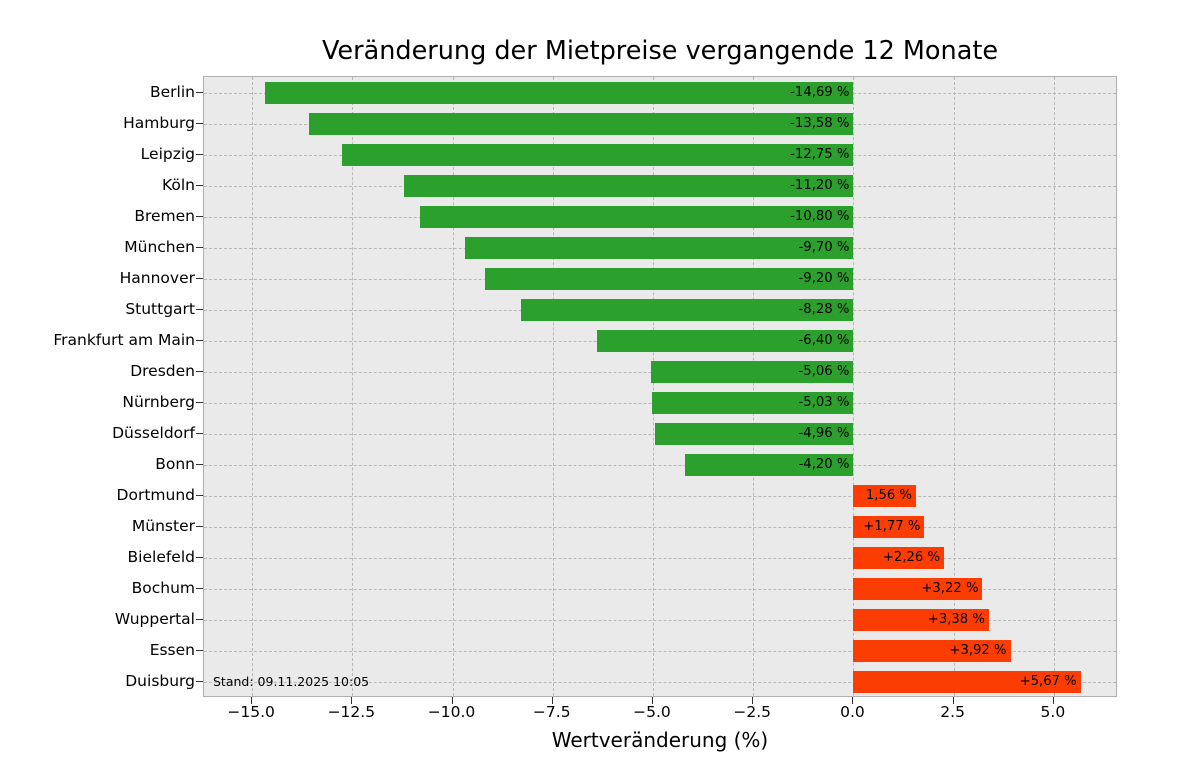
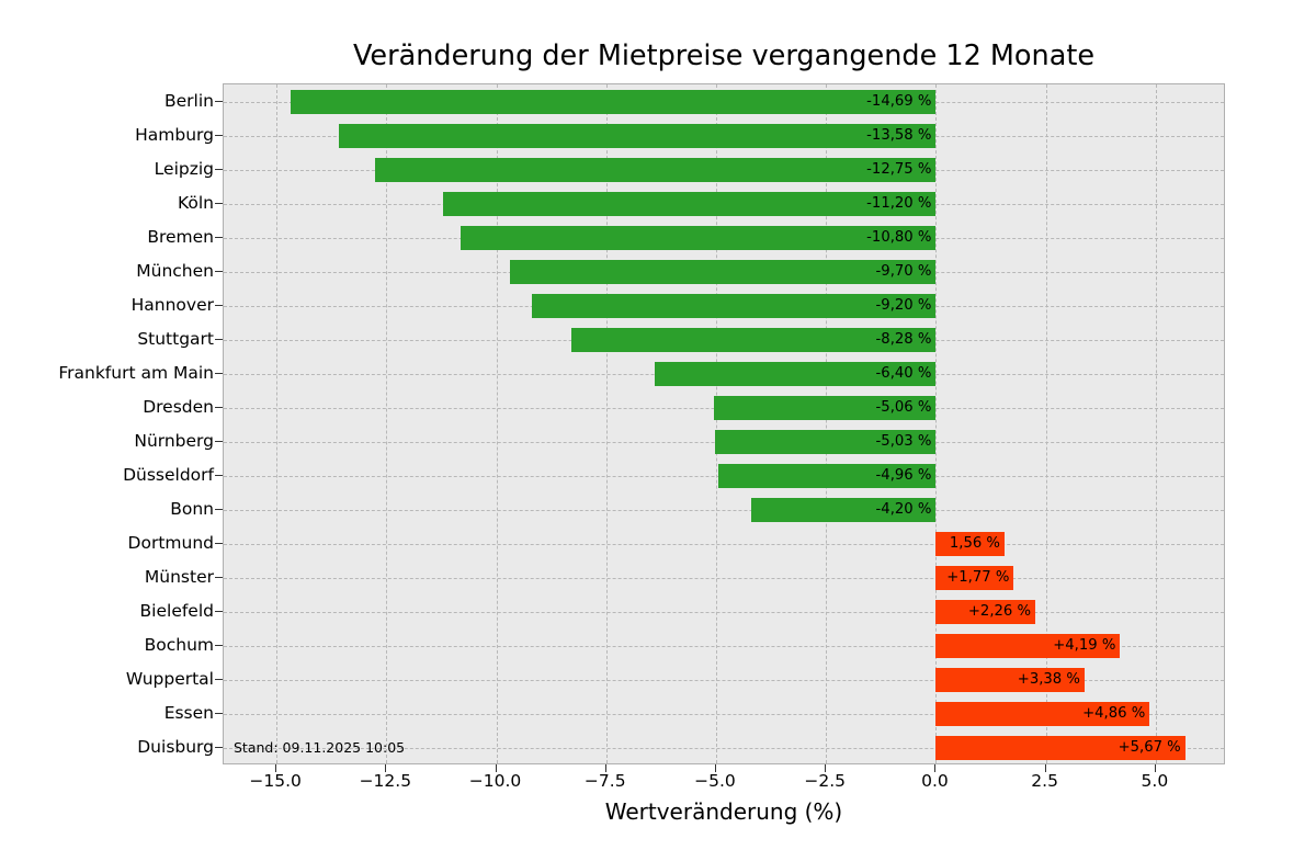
Bochum: +3,22 -> +4,19
Essen: +3,92 -> +4,86
